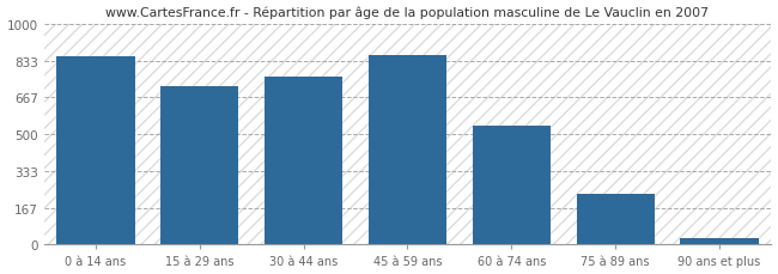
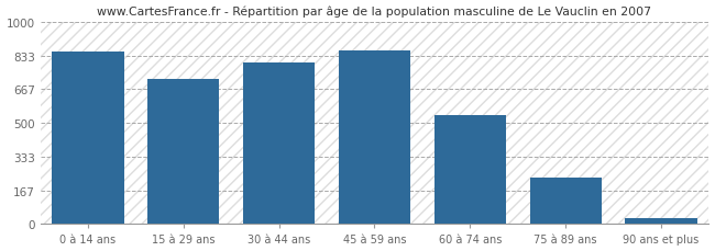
30 à 44 ans: 760 -> 800
